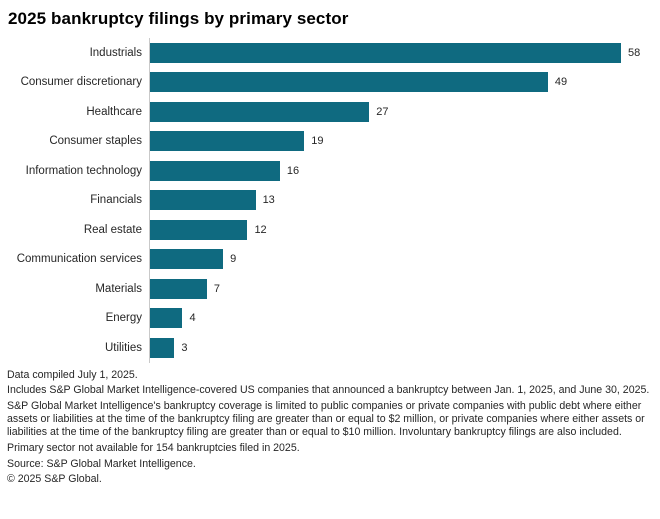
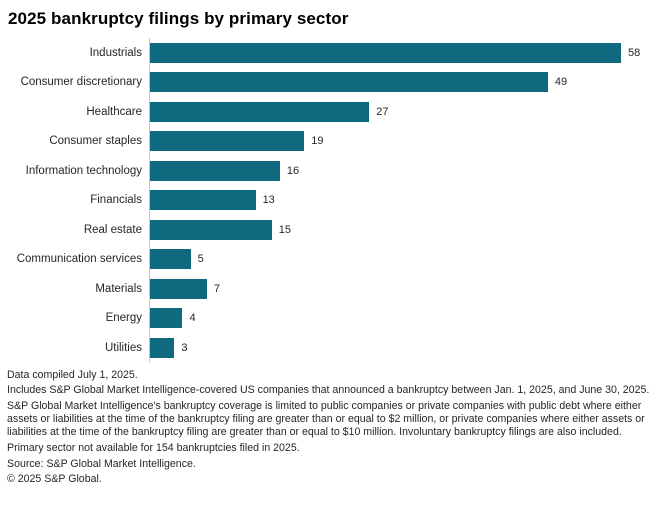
Real estate: 12 -> 15
Communication services: 9 -> 5
